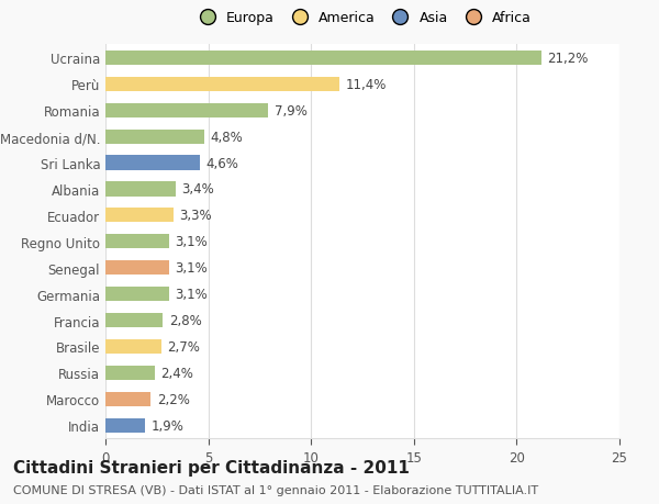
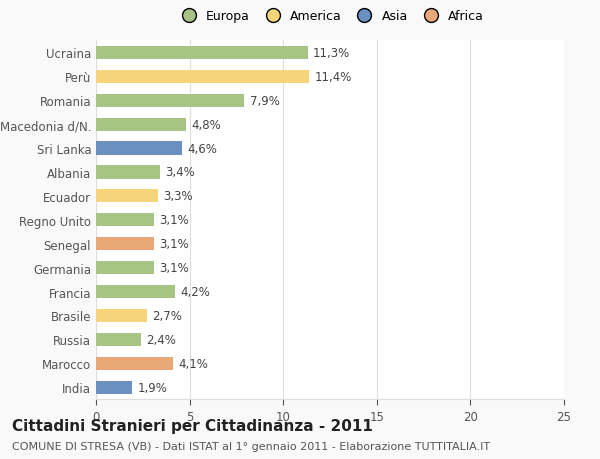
Ucraina: 21,2% -> 11,3%
Francia: 2,8% -> 4,2%
Marocco: 2,2% -> 4,1%
